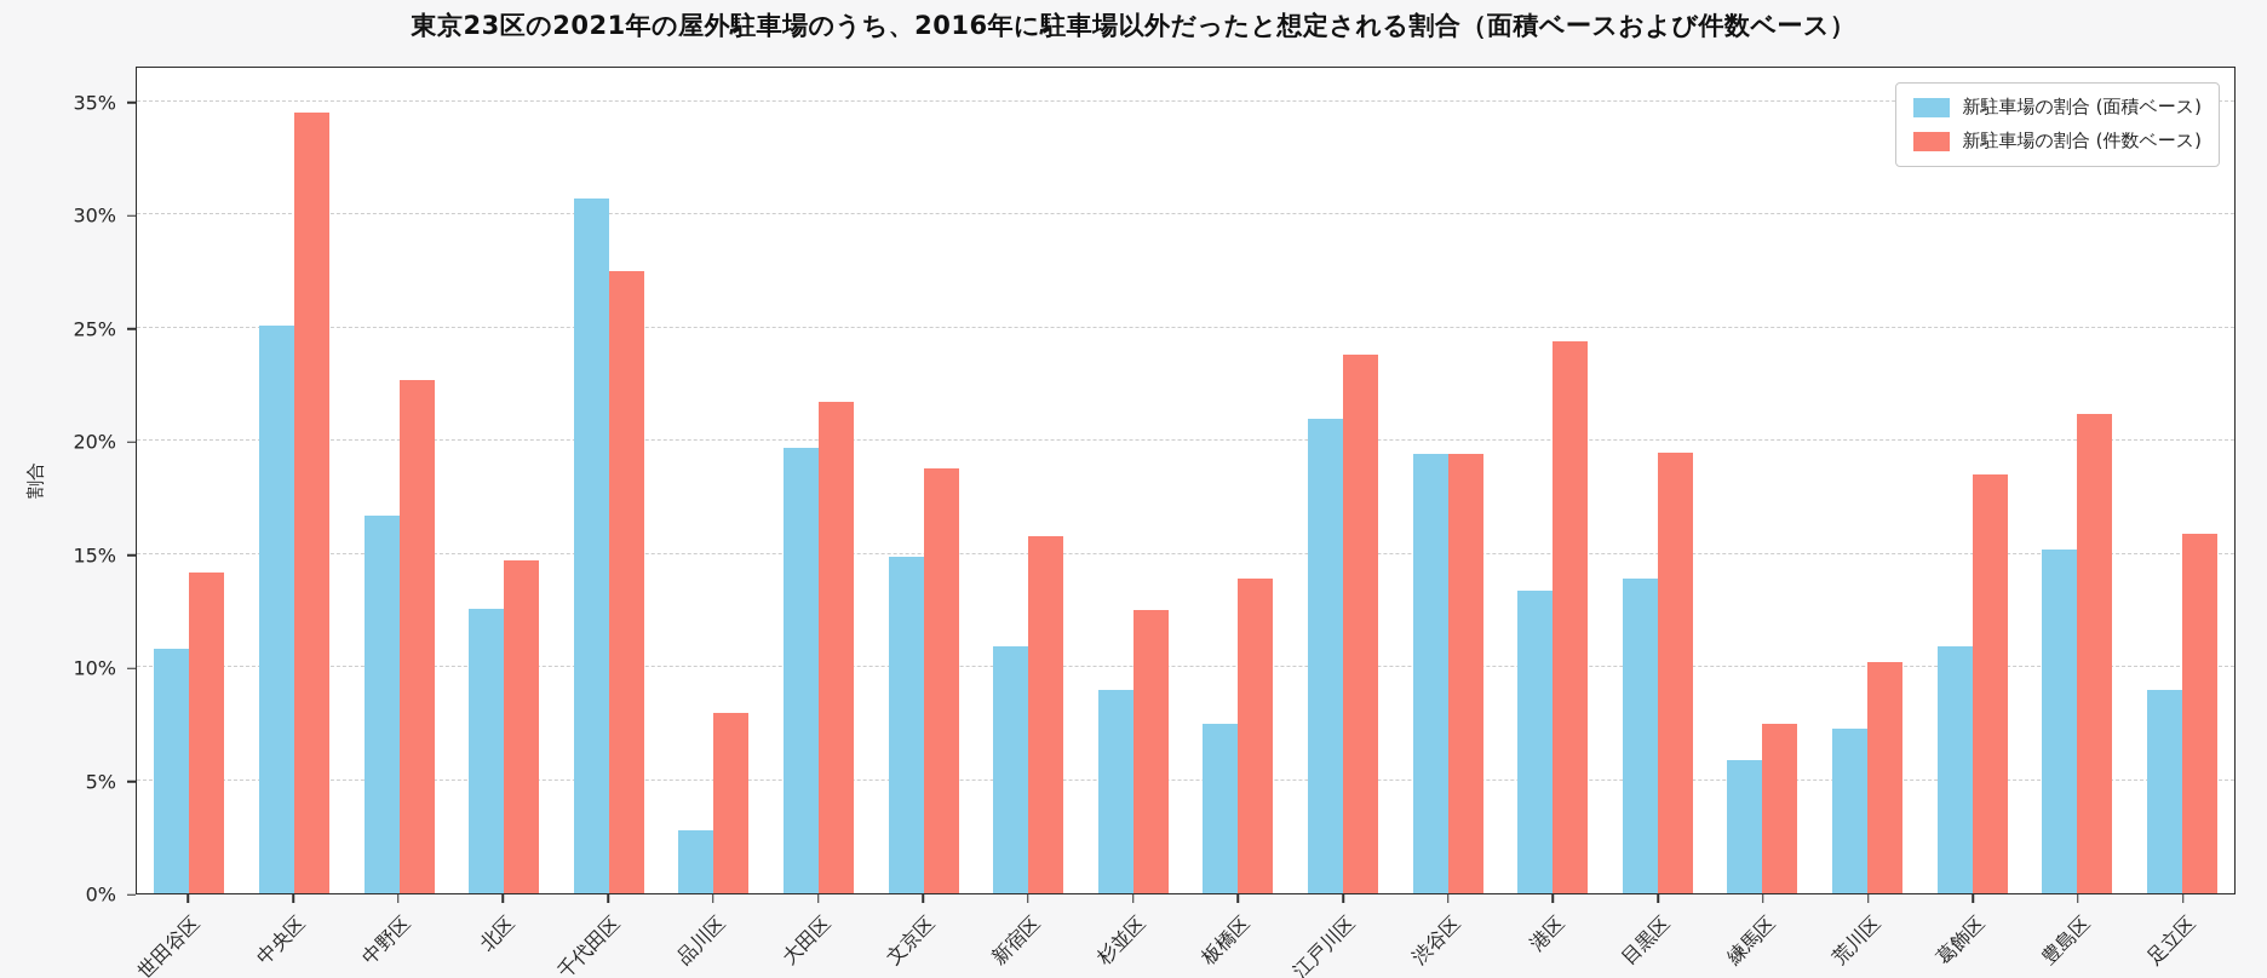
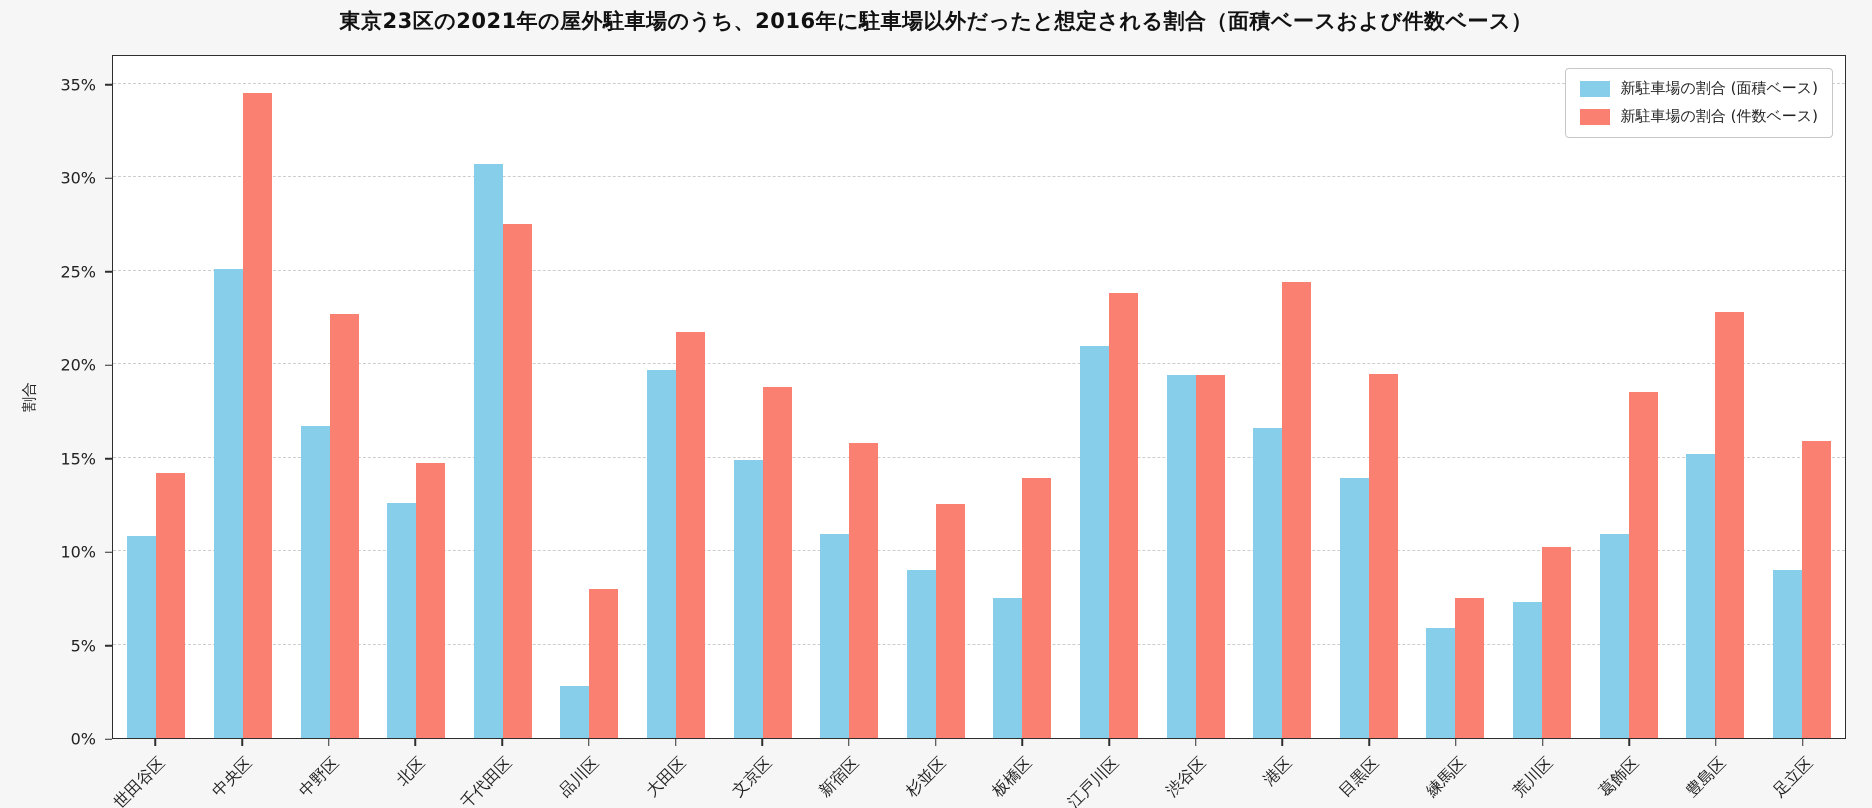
新駐車場の割合 (面積ベース)/港区: 13.4% -> 16.6%
新駐車場の割合 (件数ベース)/豊島区: 21.2% -> 22.8%
